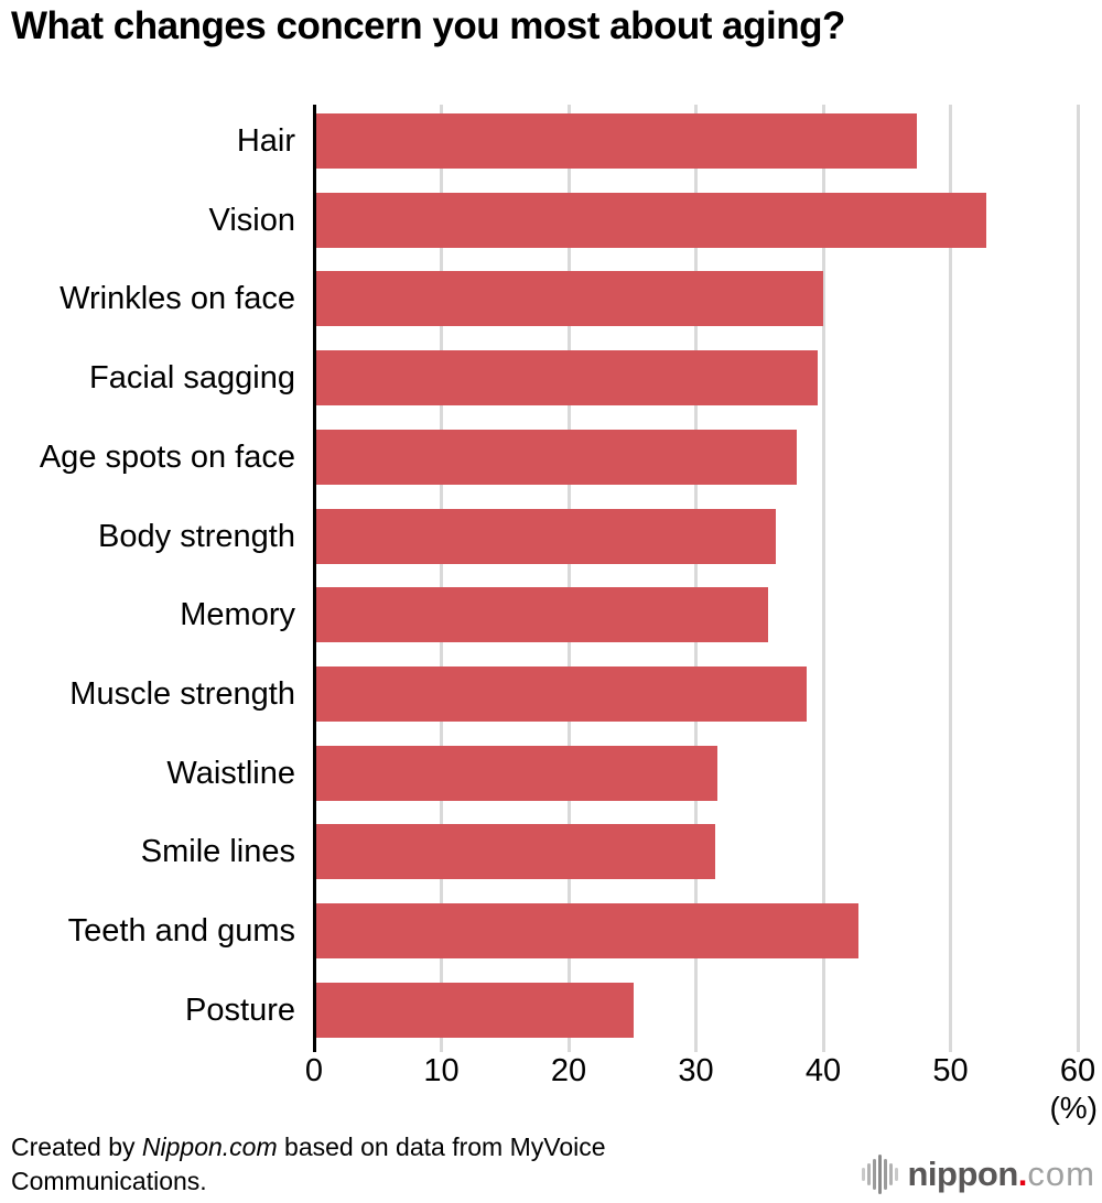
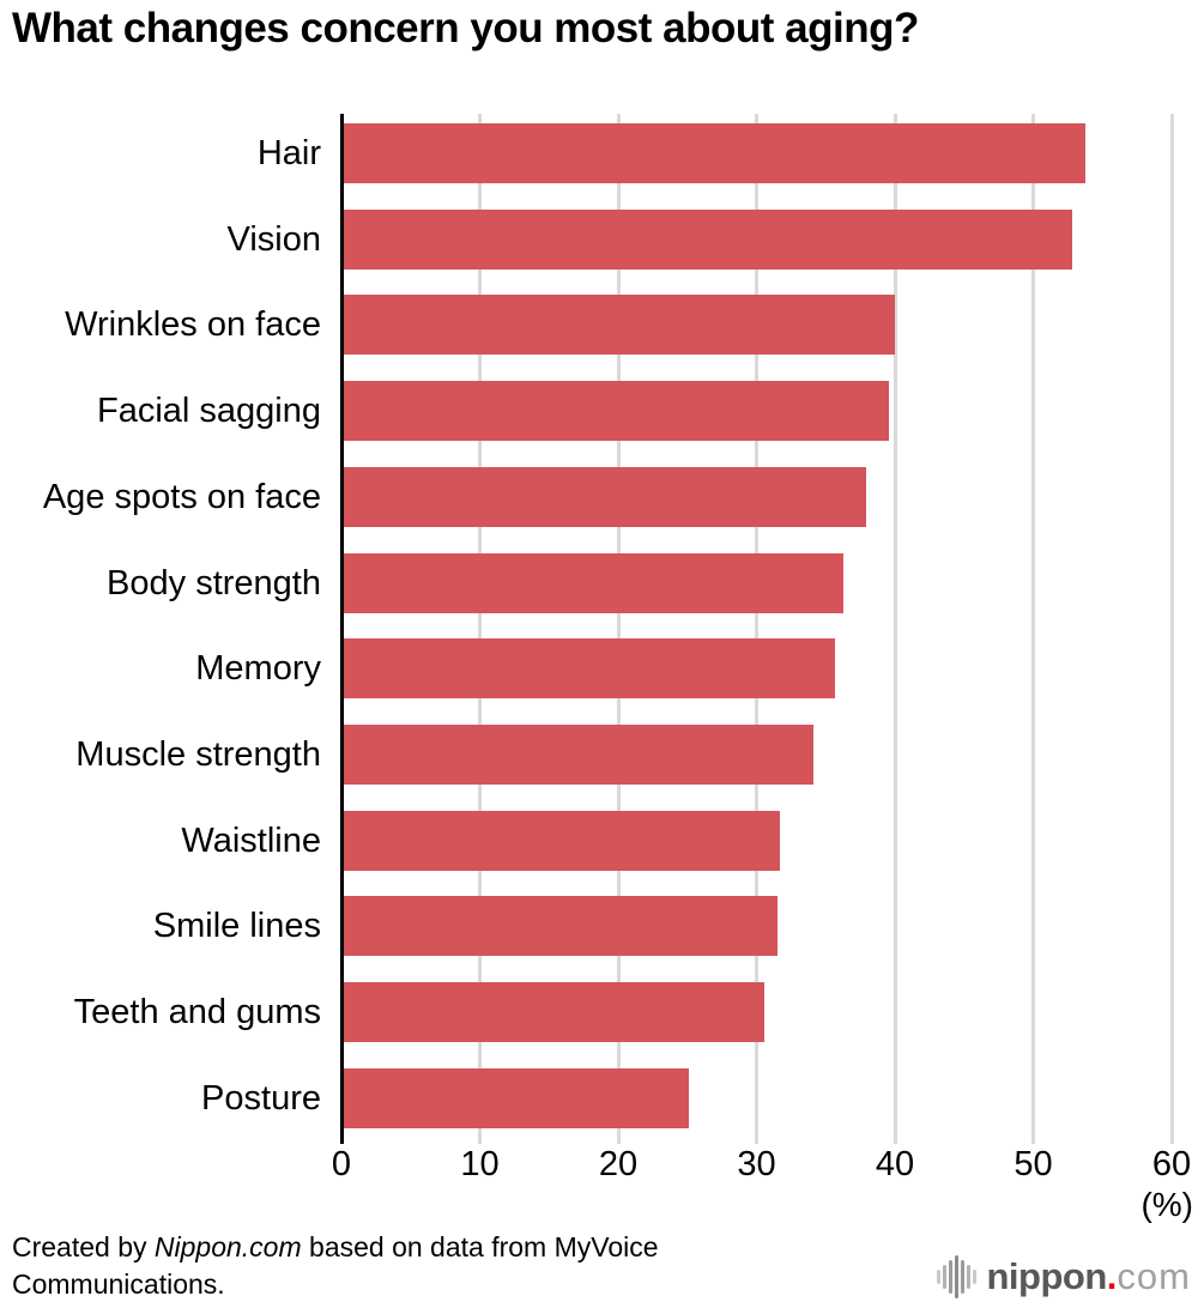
Hair: 47.4 -> 53.8
Muscle strength: 38.7 -> 34.1
Teeth and gums: 42.8 -> 30.6
